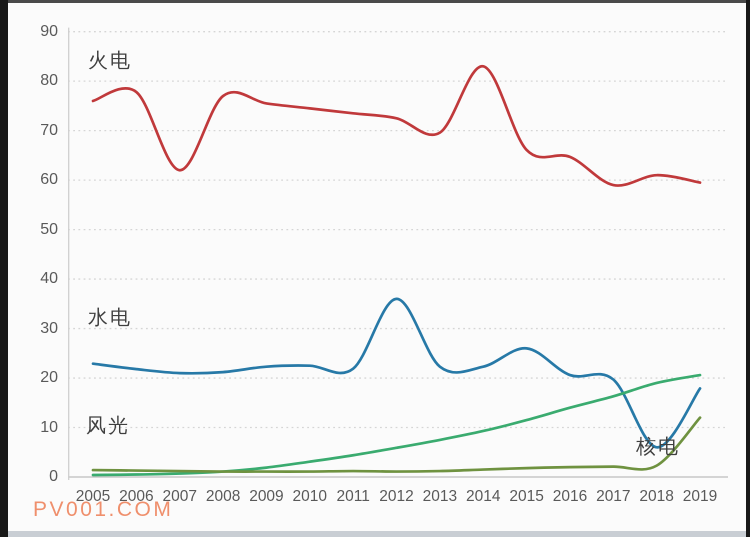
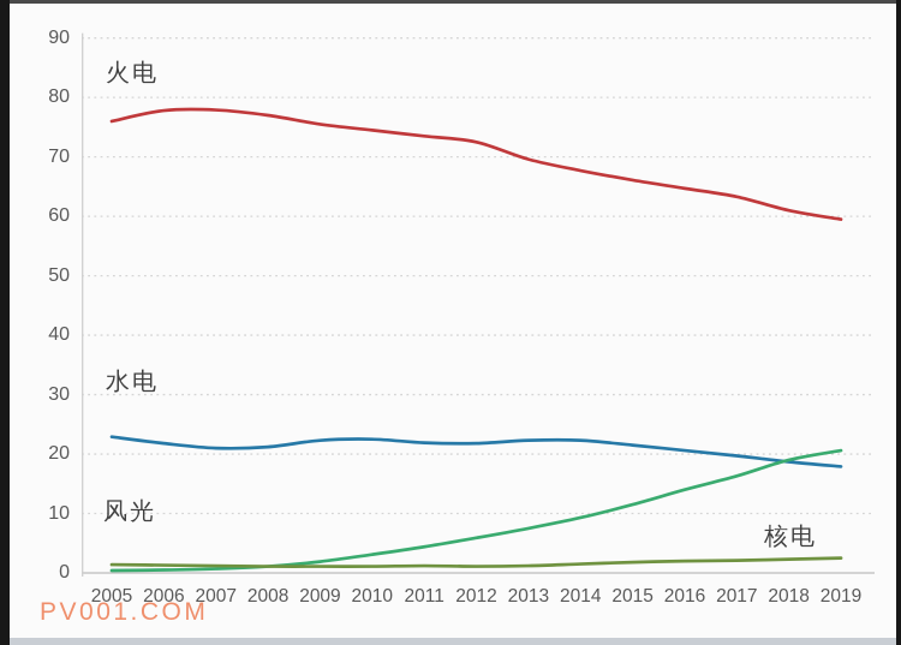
火电/2007: 62 -> 78
水电/2012: 36 -> 22
火电/2014: 83 -> 68
水电/2015: 26 -> 22
火电/2017: 59 -> 63
水电/2018: 6 -> 19
核电/2019: 12 -> 2
